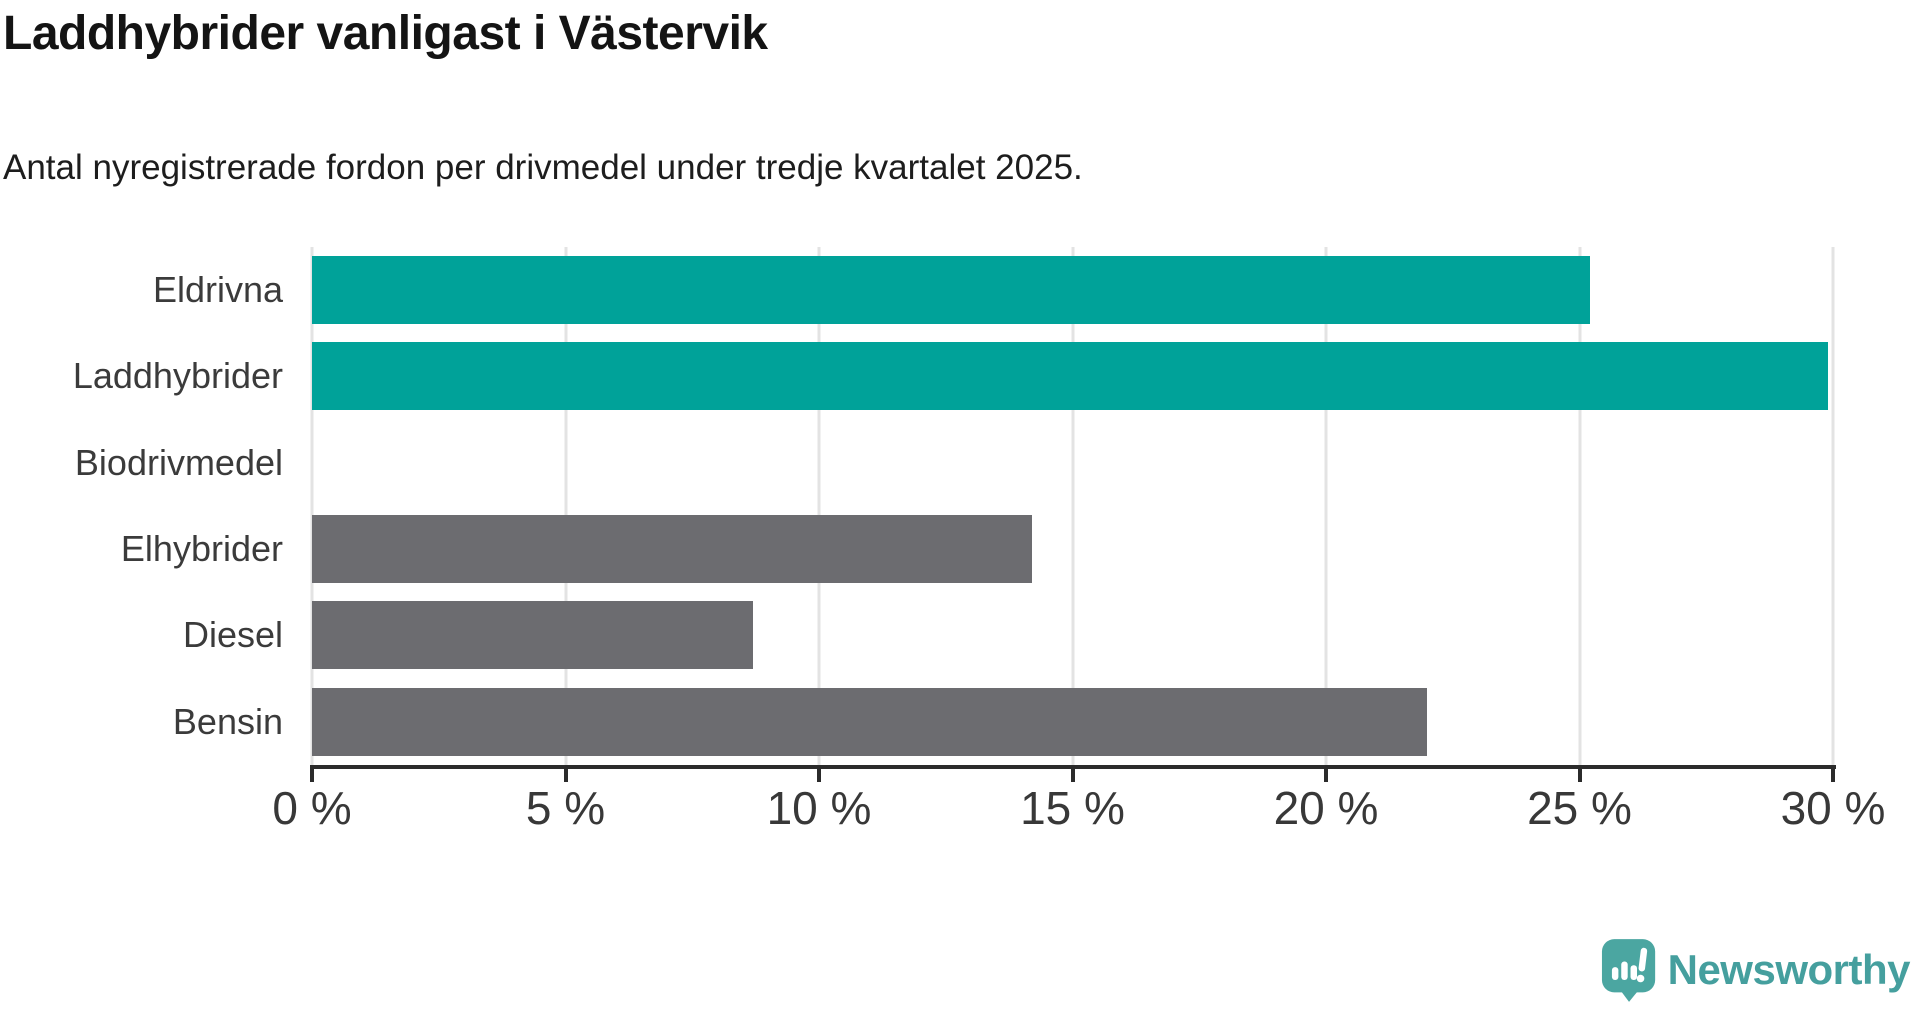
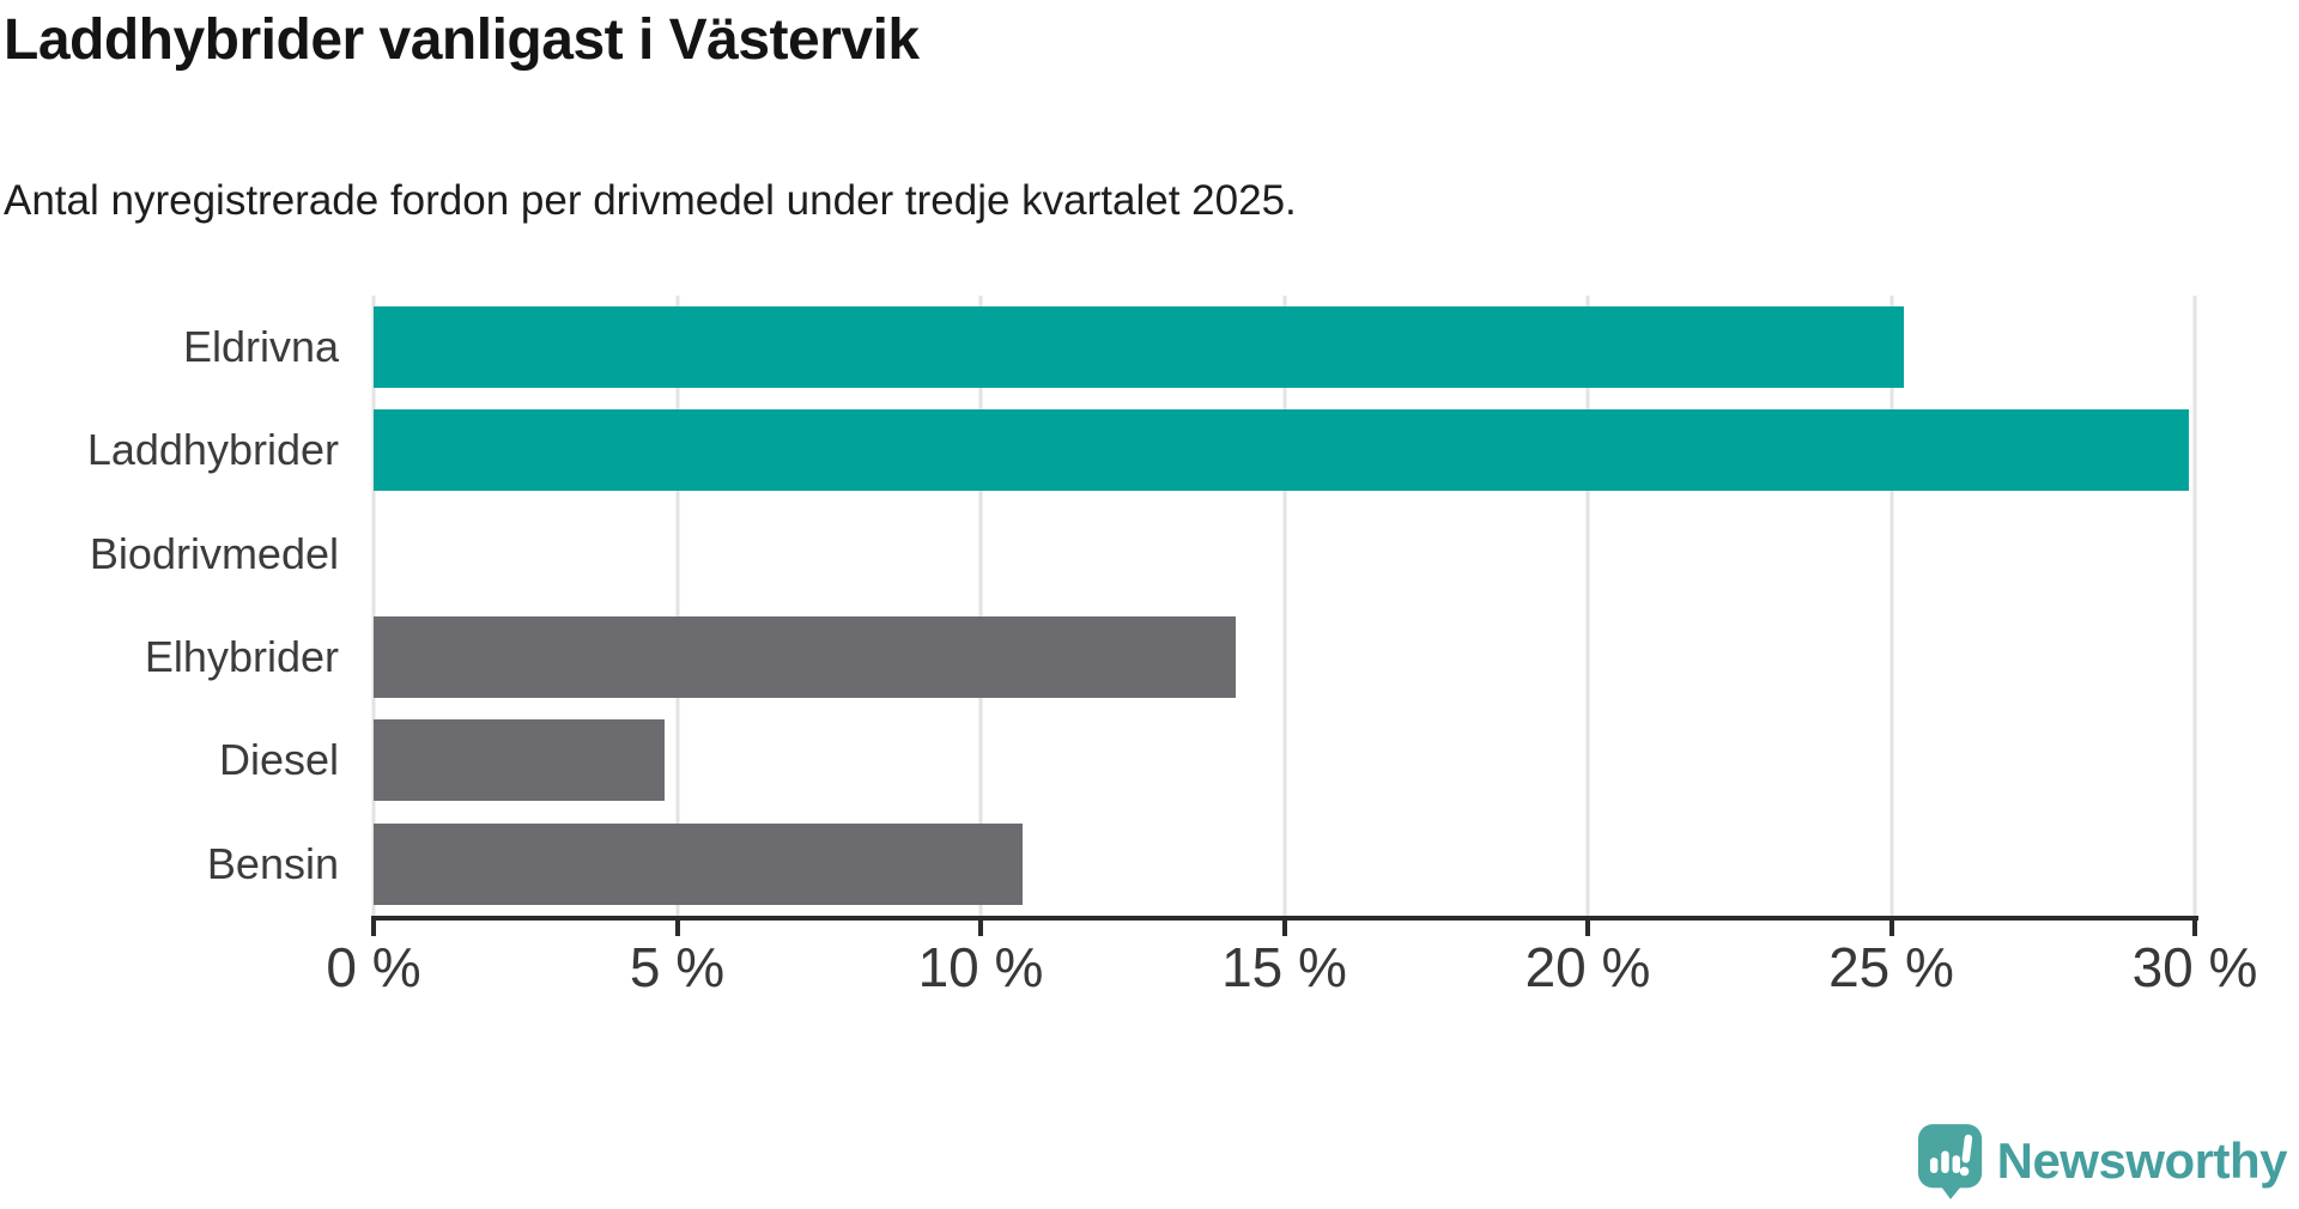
Diesel: 8.7% -> 4.8%
Bensin: 22.0% -> 10.7%
